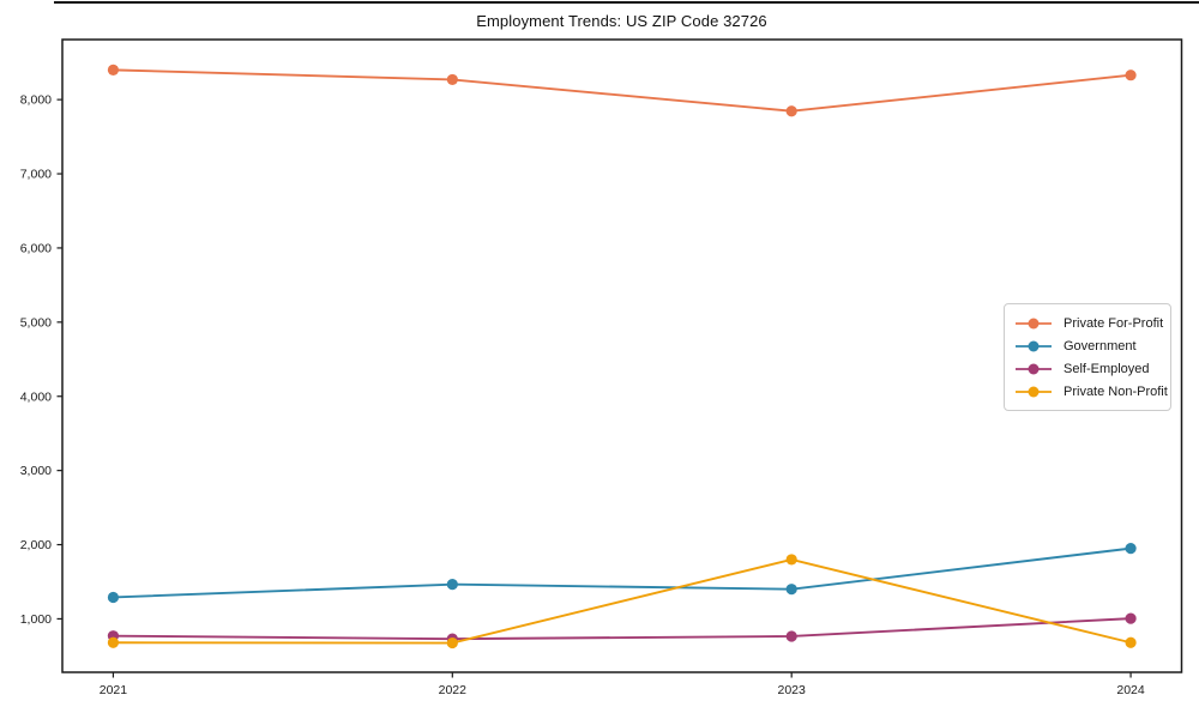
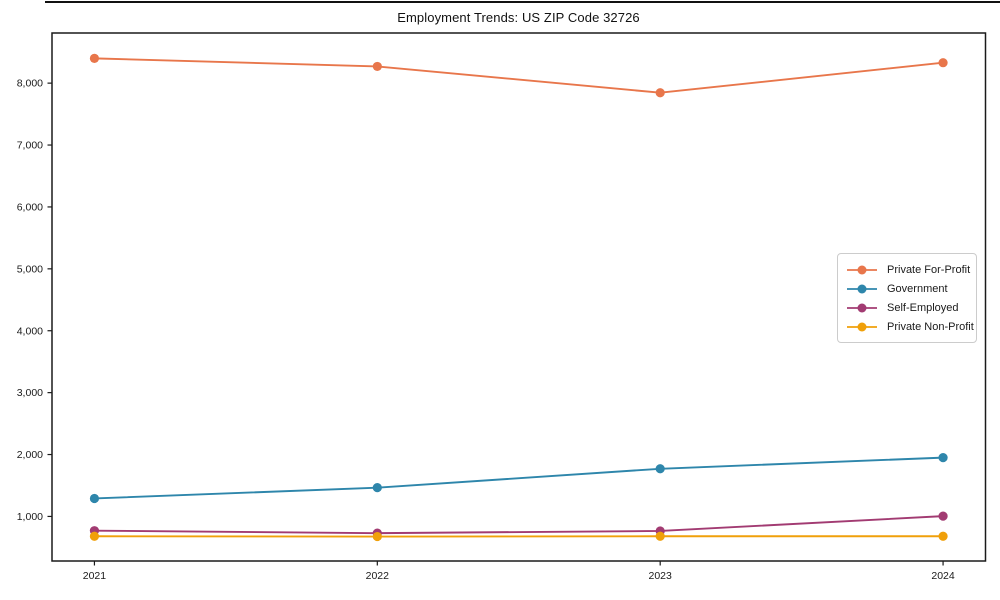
Government/2023: 1400 -> 1800
Private Non-Profit/2023: 1800 -> 700
